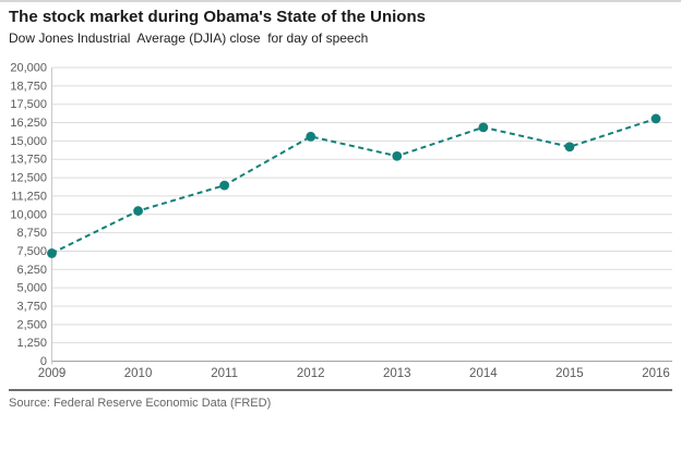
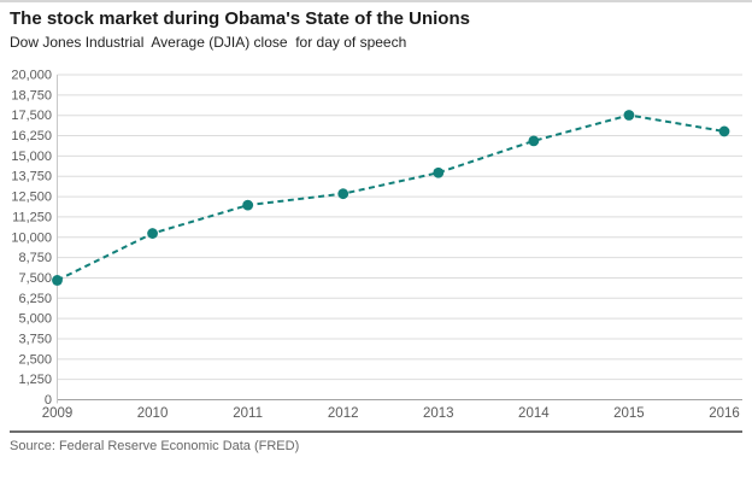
2012: 15300 -> 12700
2015: 14600 -> 17500
